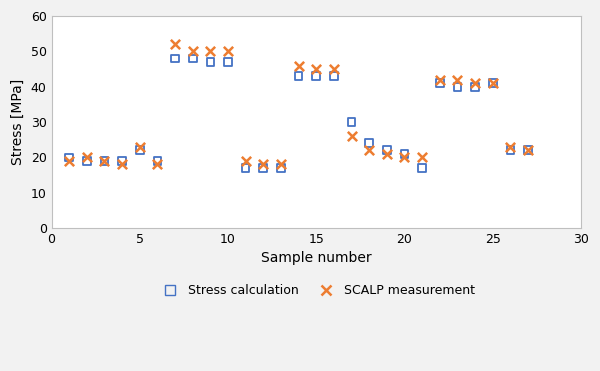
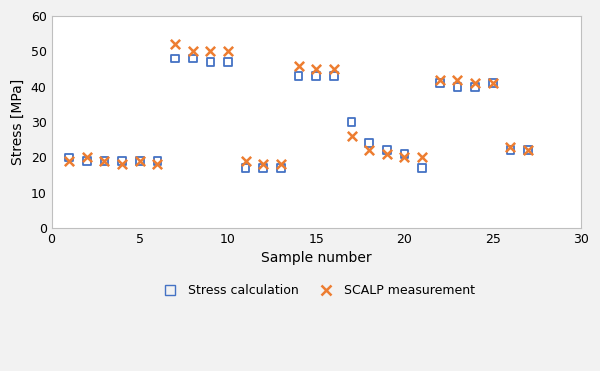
Stress calculation/5: 22 -> 19
SCALP measurement/5: 23 -> 19
